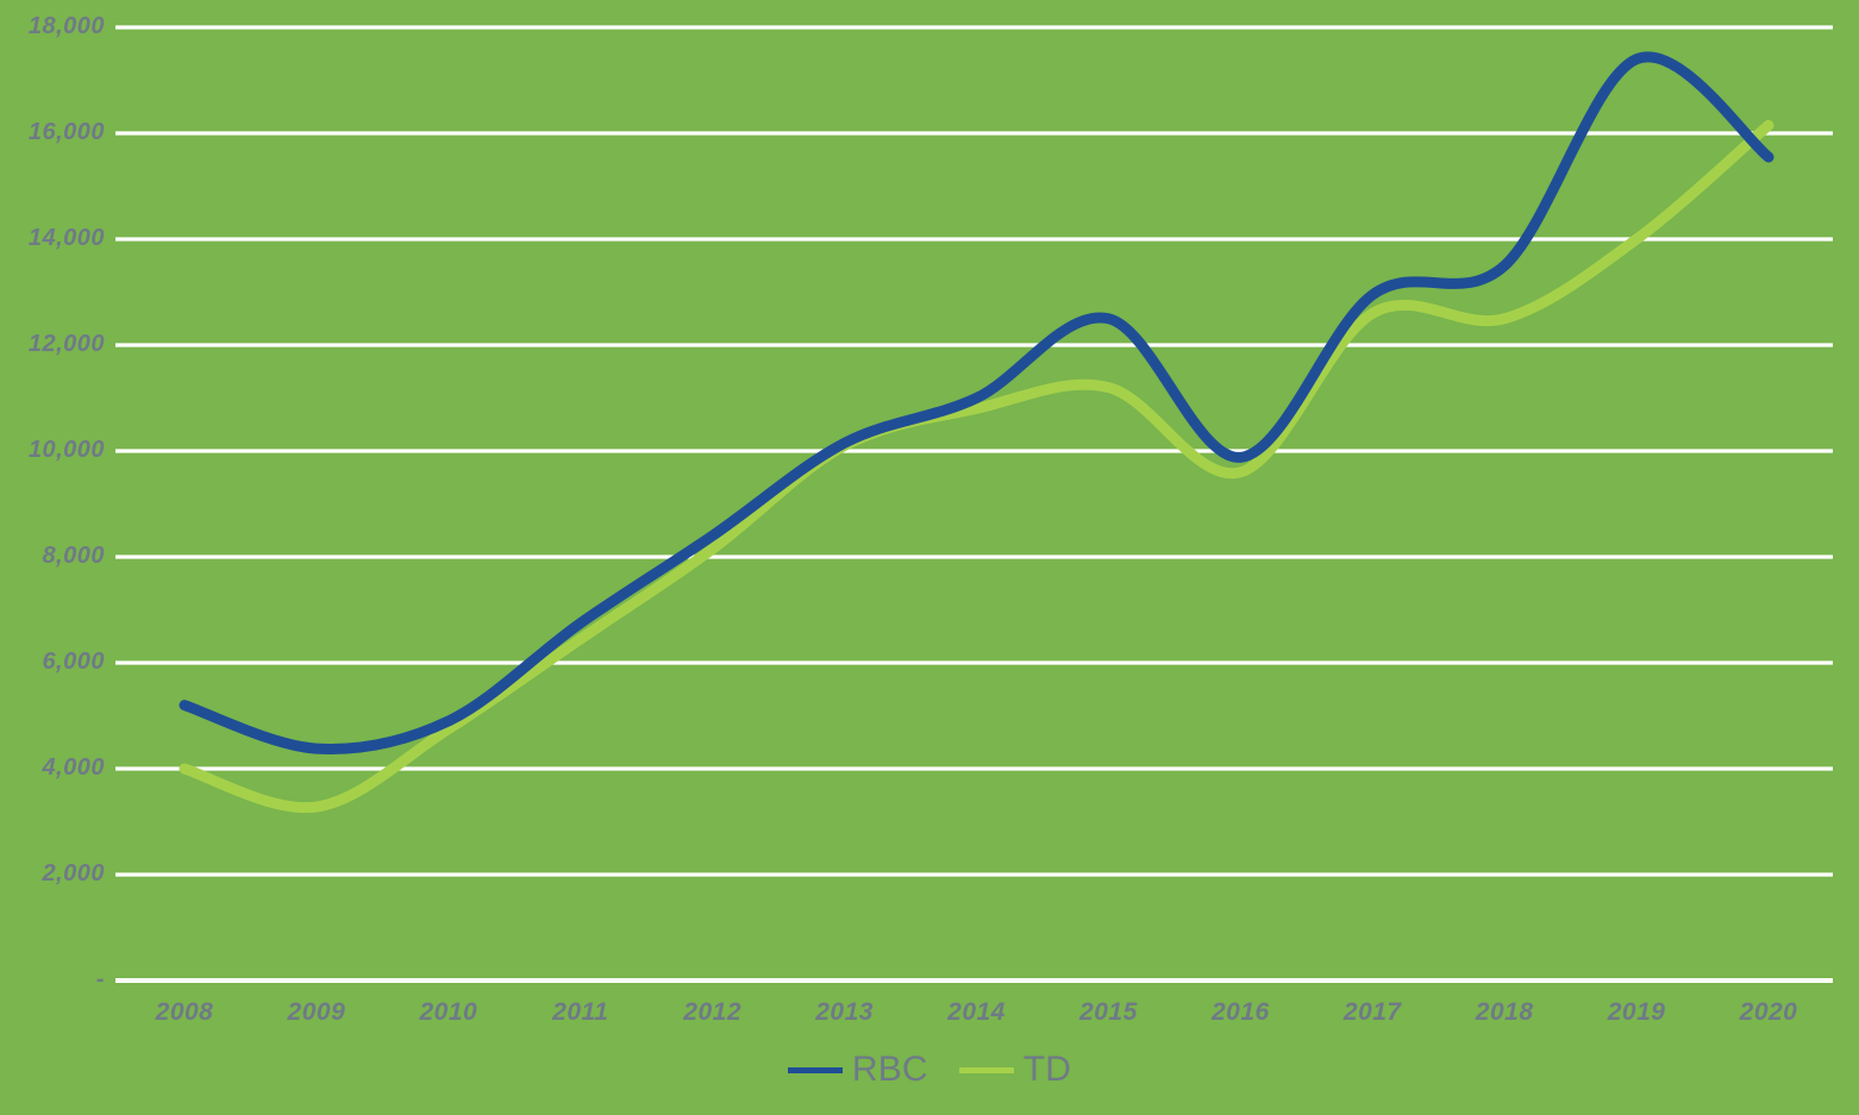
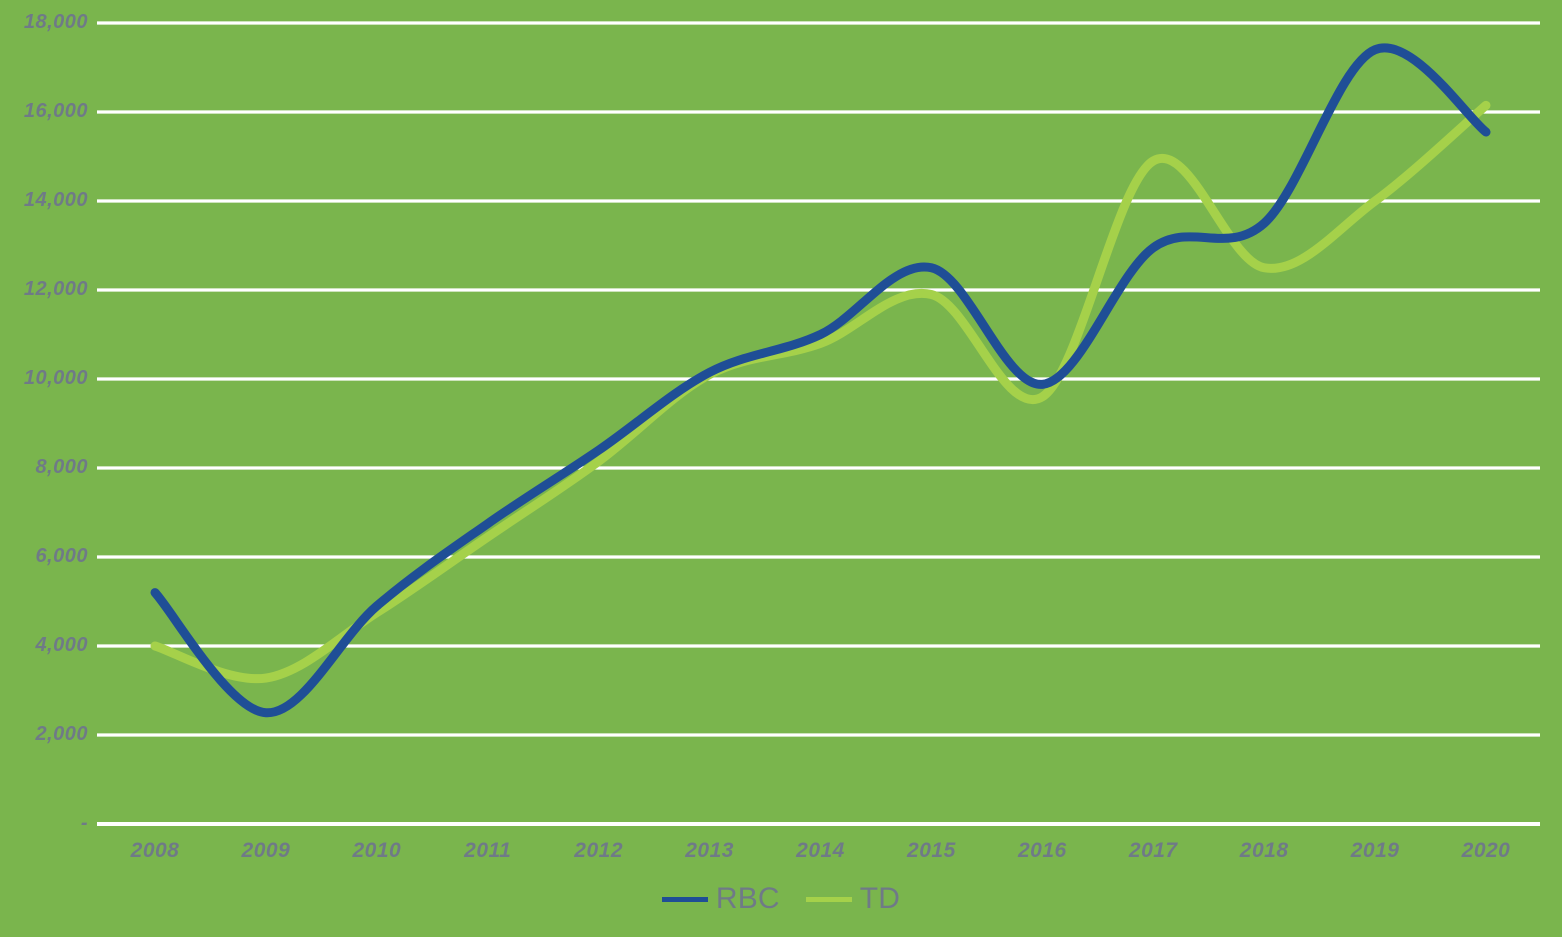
RBC/2009: 4400 -> 2500
TD/2015: 11200 -> 11900
TD/2017: 12600 -> 14900
